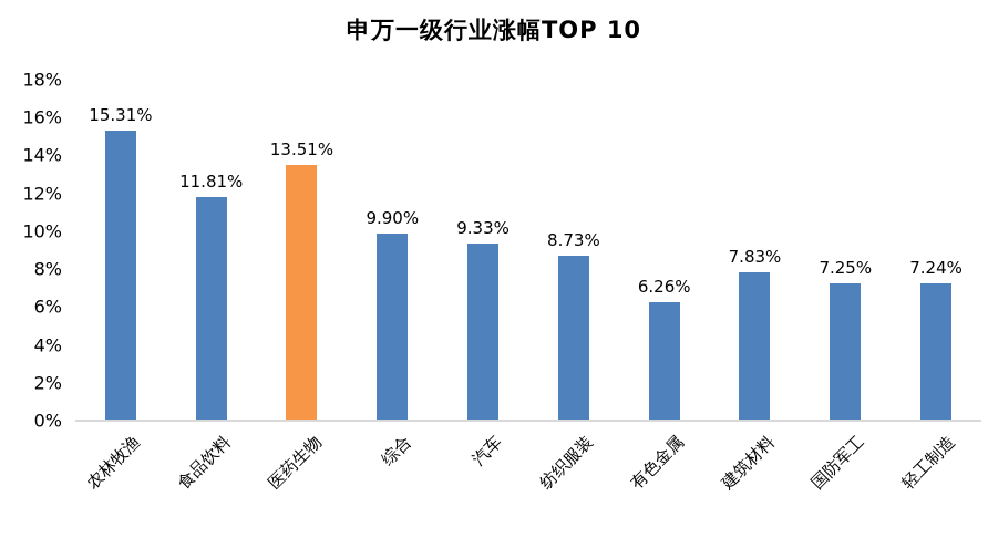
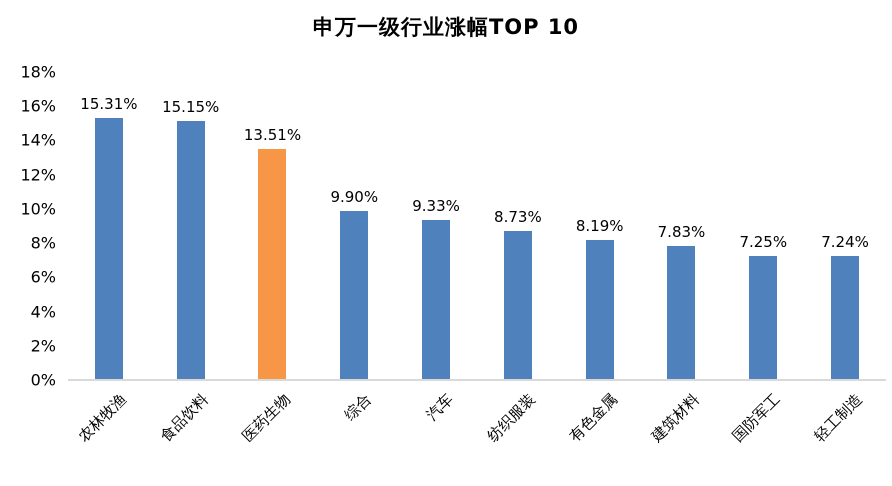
食品饮料: 11.81% -> 15.15%
有色金属: 6.26% -> 8.19%
